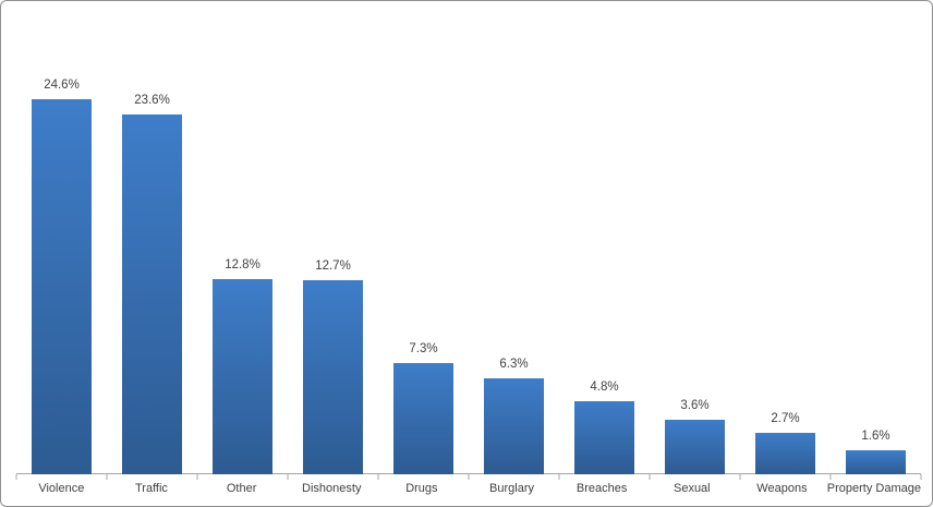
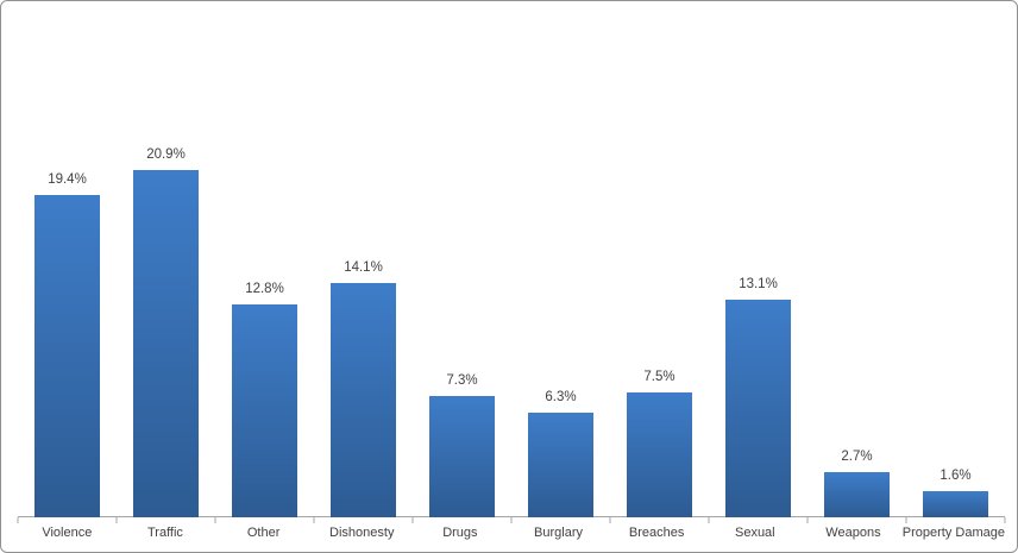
Violence: 24.6% -> 19.4%
Traffic: 23.6% -> 20.9%
Dishonesty: 12.7% -> 14.1%
Breaches: 4.8% -> 7.5%
Sexual: 3.6% -> 13.1%
